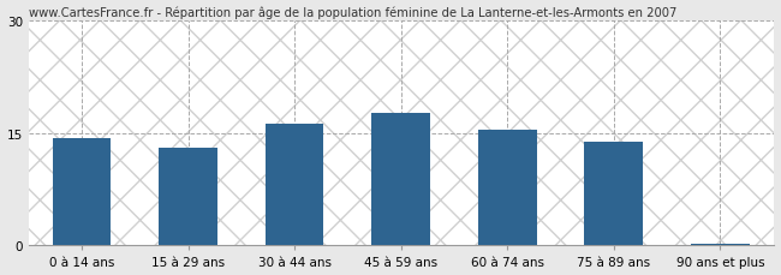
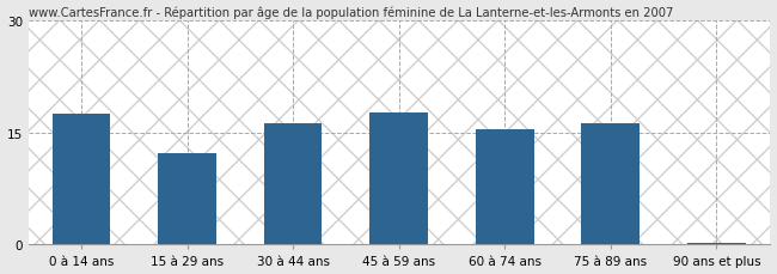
0 à 14 ans: 14.3 -> 17.6
15 à 29 ans: 13.1 -> 12.2
75 à 89 ans: 13.9 -> 16.2
